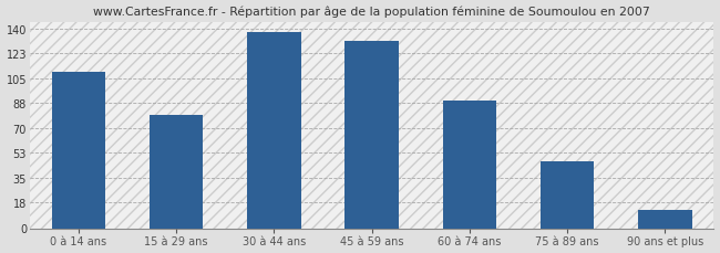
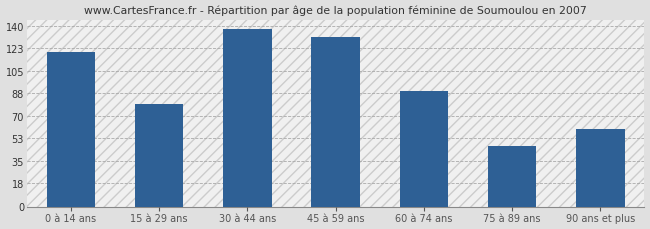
0 à 14 ans: 110 -> 120
90 ans et plus: 13 -> 60
